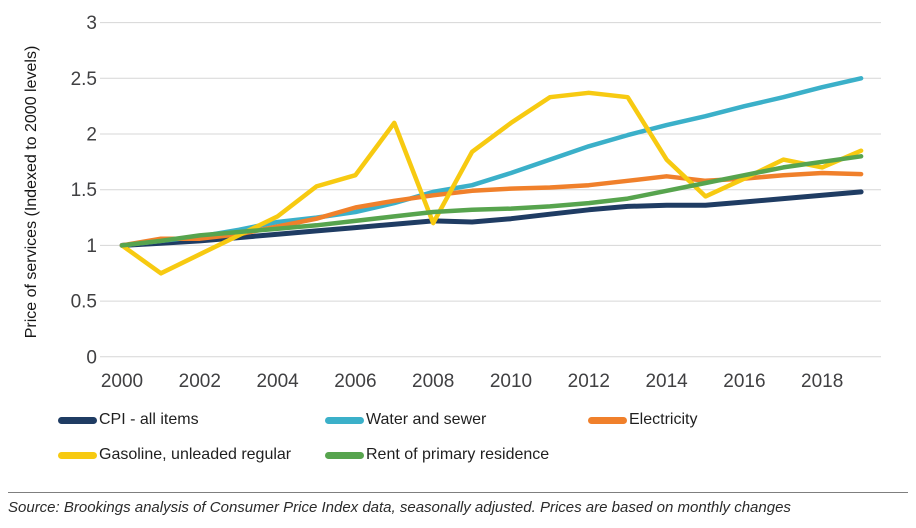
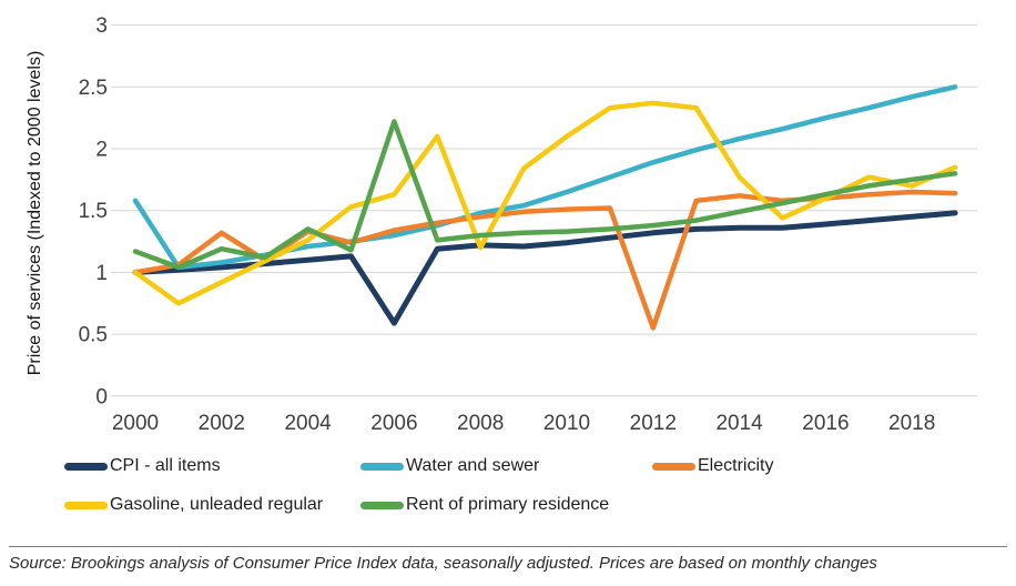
Water and sewer/2000: 1.00 -> 1.58
Rent of primary residence/2000: 1.00 -> 1.17
Electricity/2002: 1.06 -> 1.32
Rent of primary residence/2002: 1.09 -> 1.19
Electricity/2004: 1.17 -> 1.33
Rent of primary residence/2004: 1.15 -> 1.35
CPI - all items/2006: 1.16 -> 0.59
Rent of primary residence/2006: 1.22 -> 2.22
Electricity/2012: 1.54 -> 0.55
